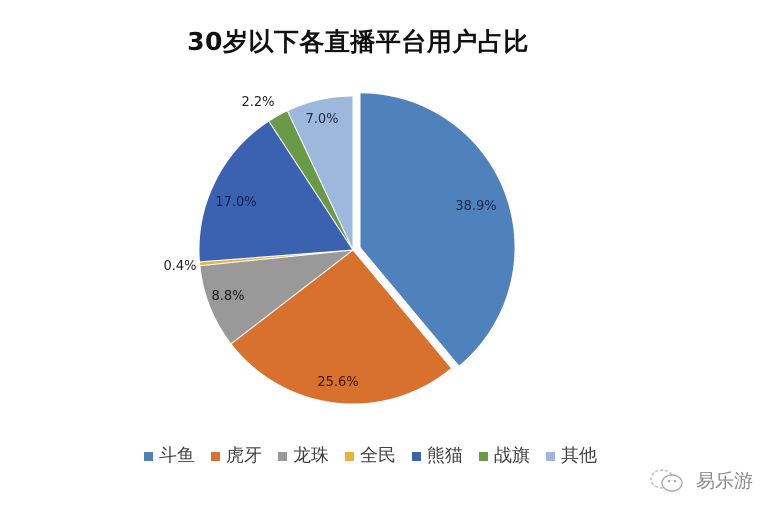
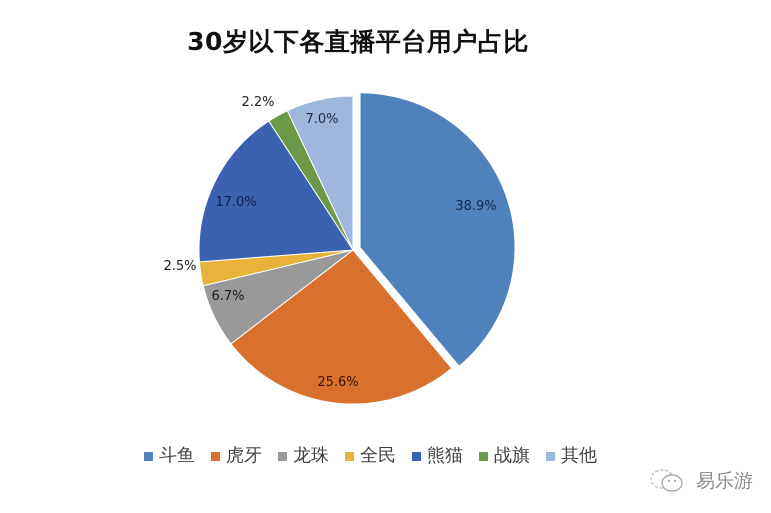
龙珠: 8.8% -> 6.7%
全民: 0.4% -> 2.5%
